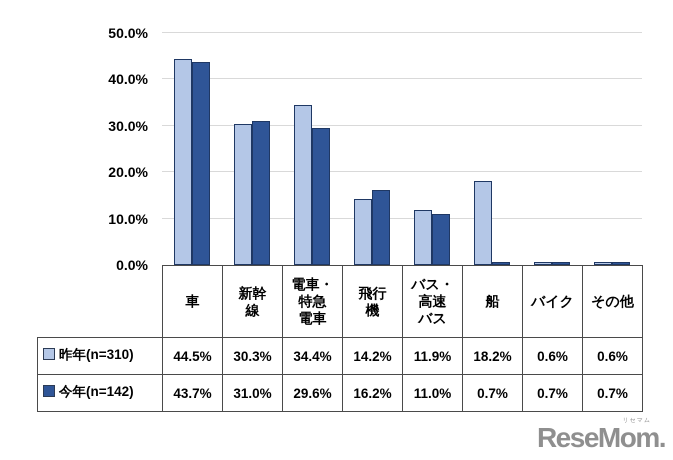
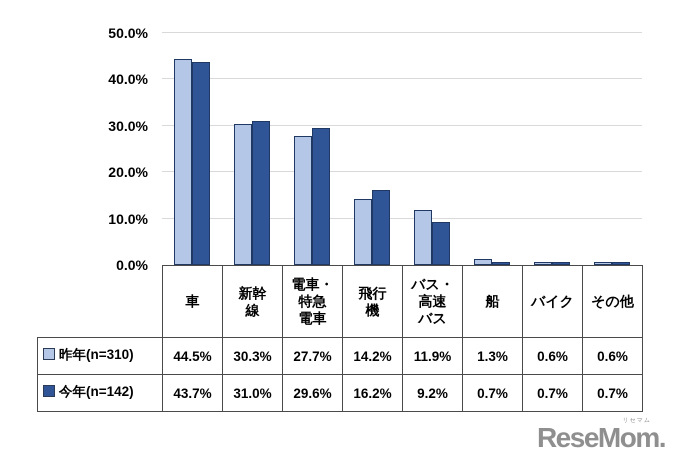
昨年(n=310)/電車・特急電車: 34.4% -> 27.7%
今年(n=142)/バス・高速バス: 11.0% -> 9.2%
昨年(n=310)/船: 18.2% -> 1.3%
